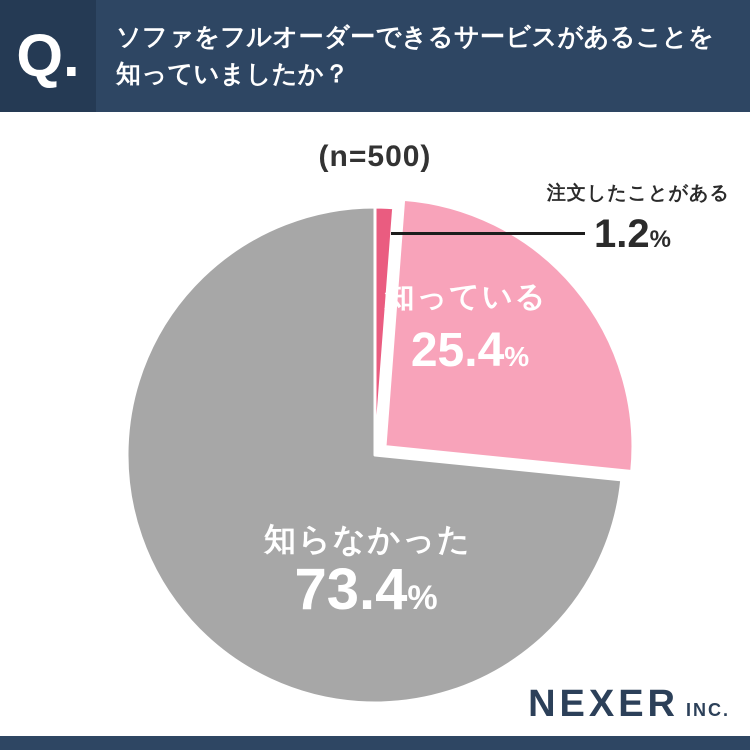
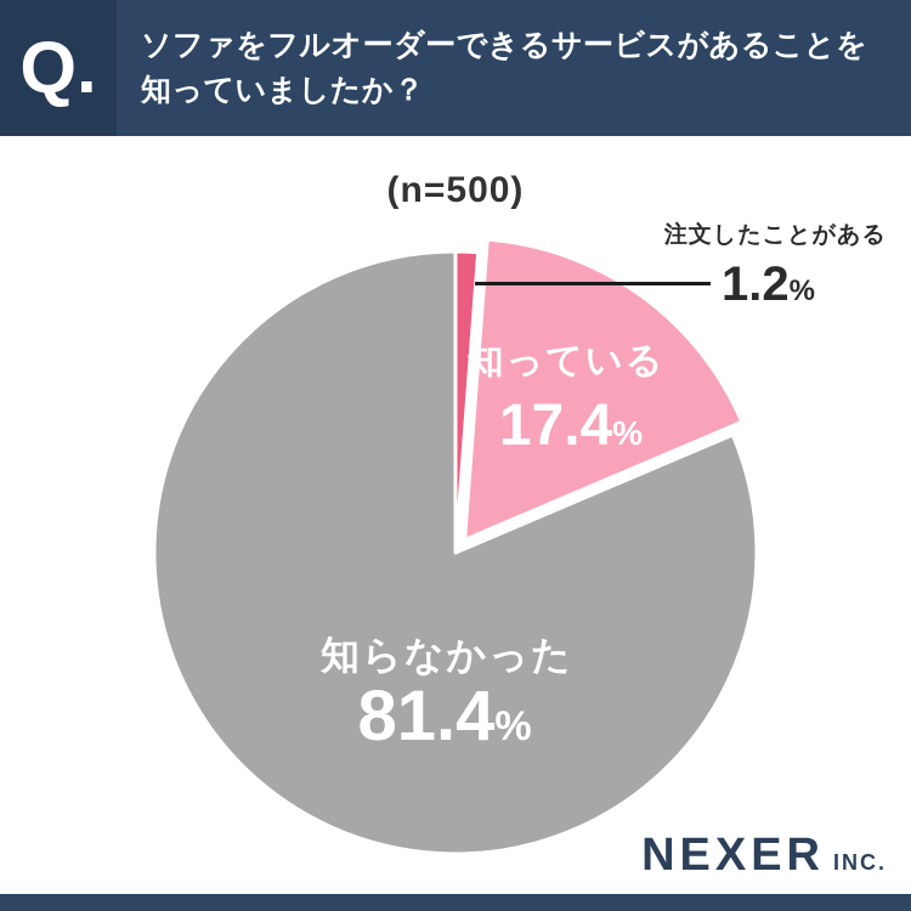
知っている: 25.4 -> 17.4
知らなかった: 73.4 -> 81.4
